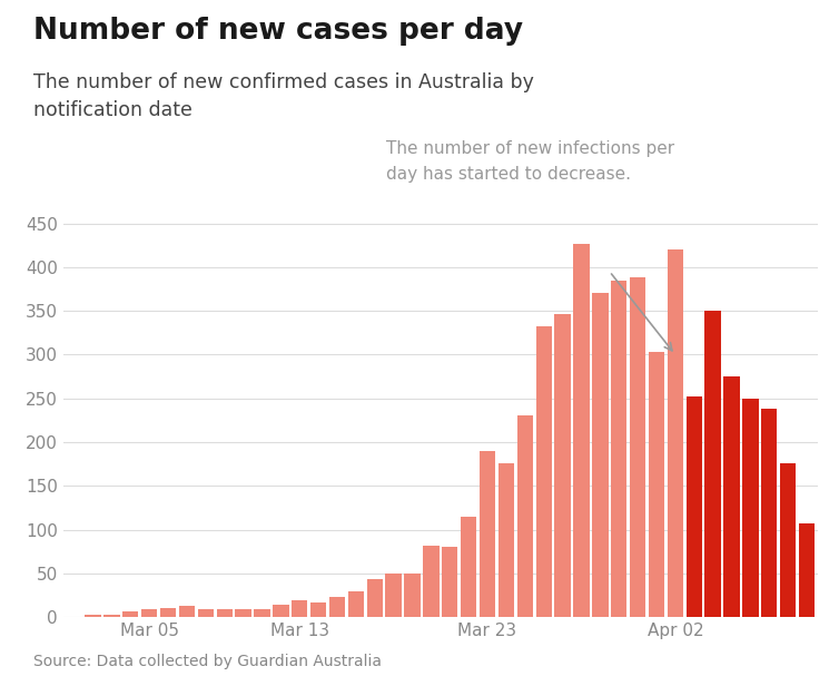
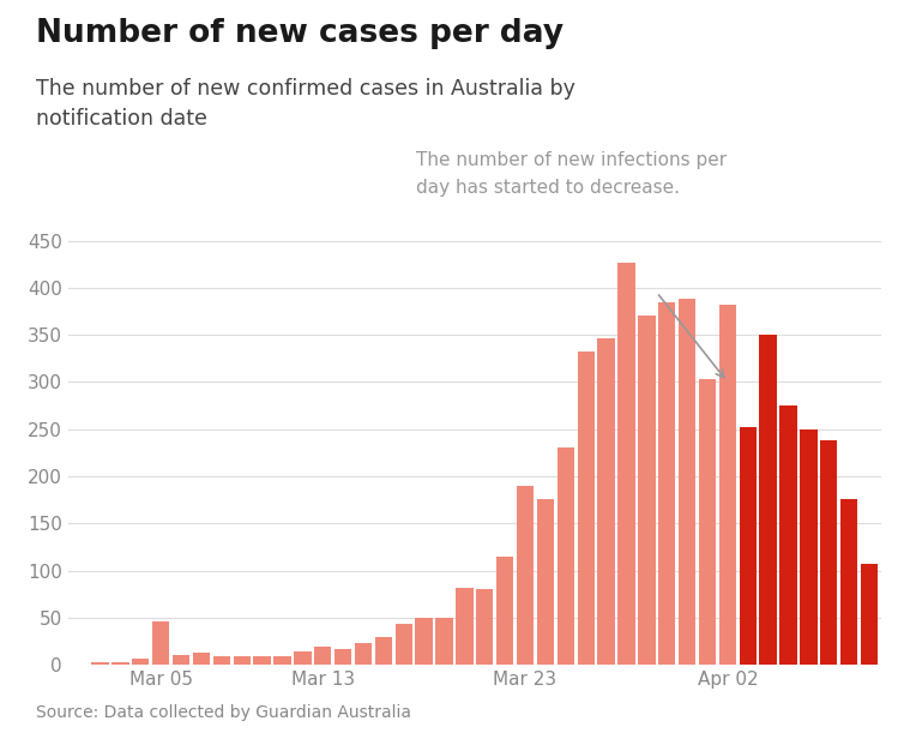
Mar 05: 9 -> 46
Apr 02: 420 -> 382
